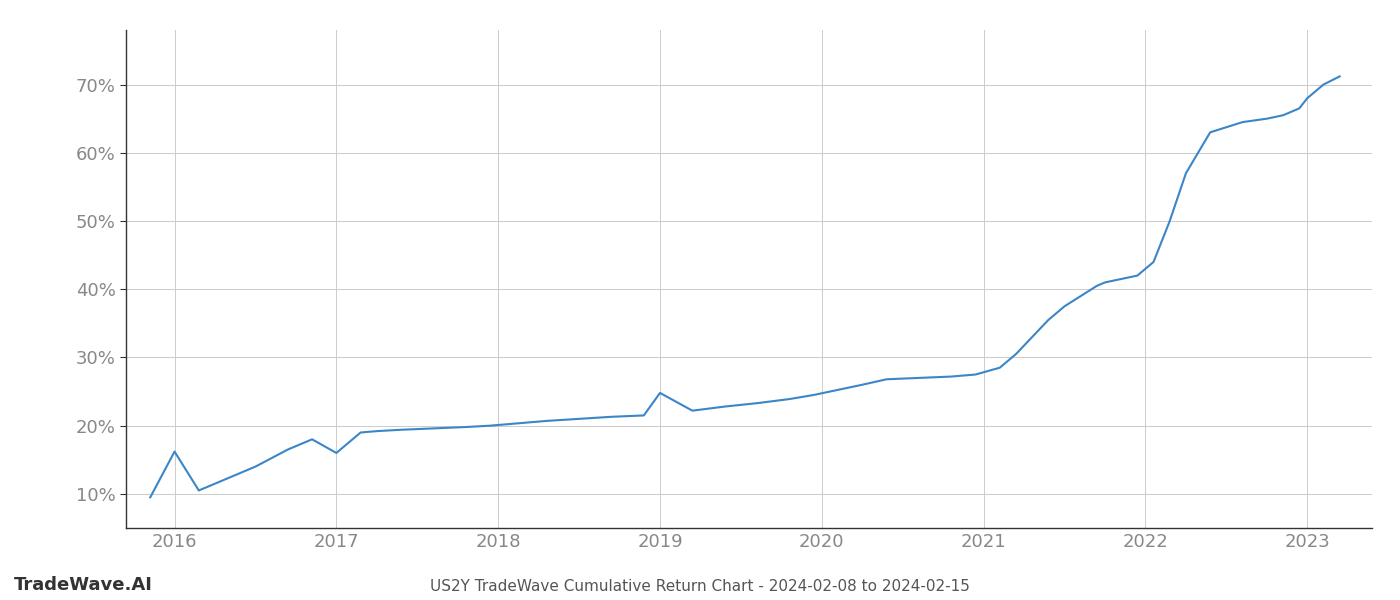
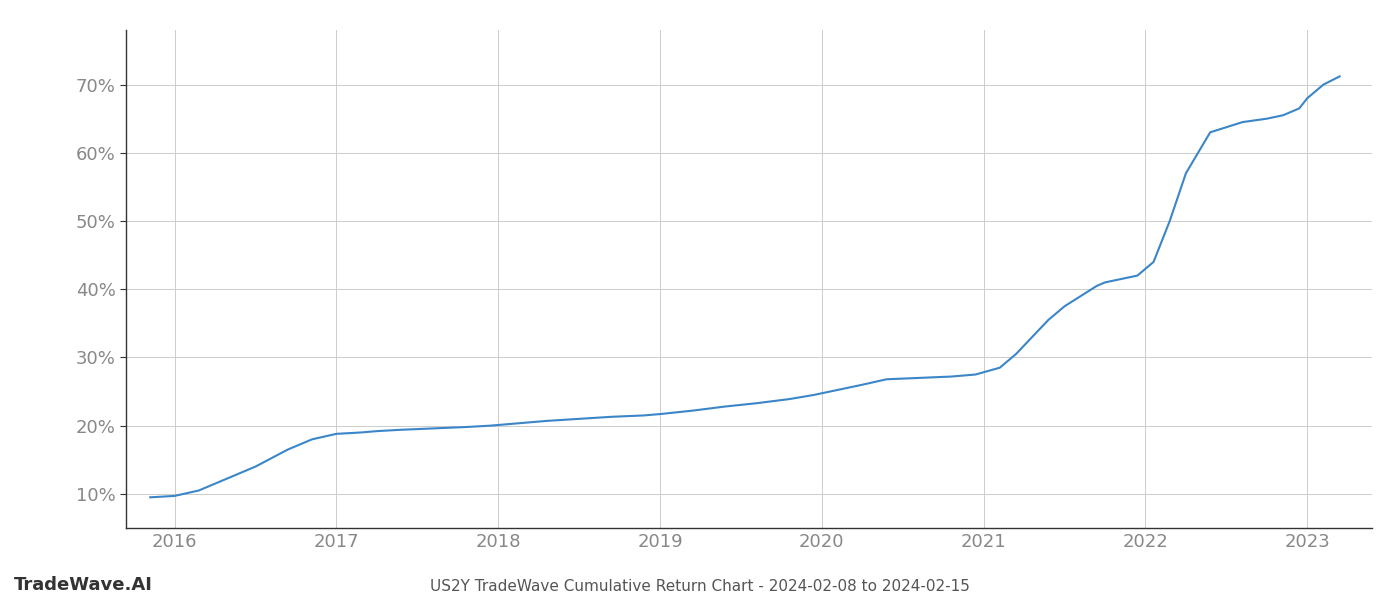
2016: 16.2% -> 9.7%
2017: 16.0% -> 18.8%
2019: 24.8% -> 21.7%
